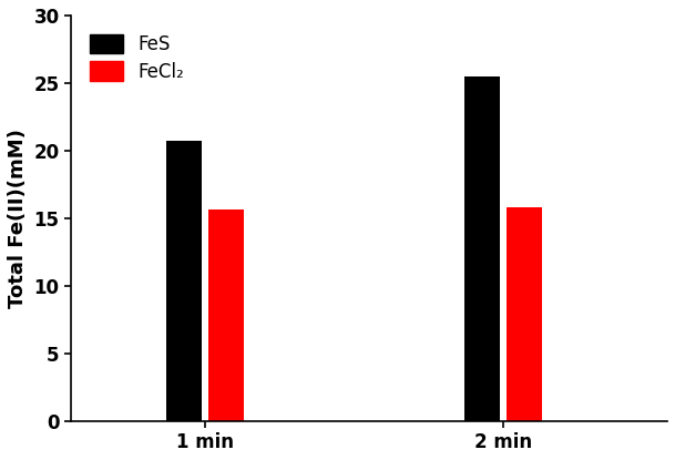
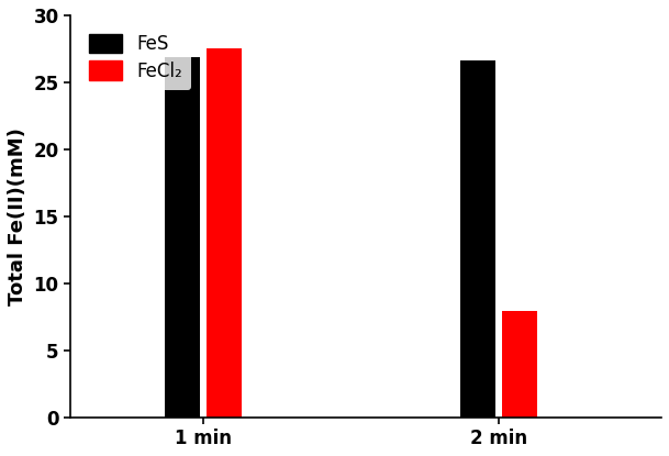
FeS/1 min: 20.7 -> 26.9
FeCl₂/1 min: 15.6 -> 27.5
FeS/2 min: 25.5 -> 26.6
FeCl₂/2 min: 15.8 -> 7.9
